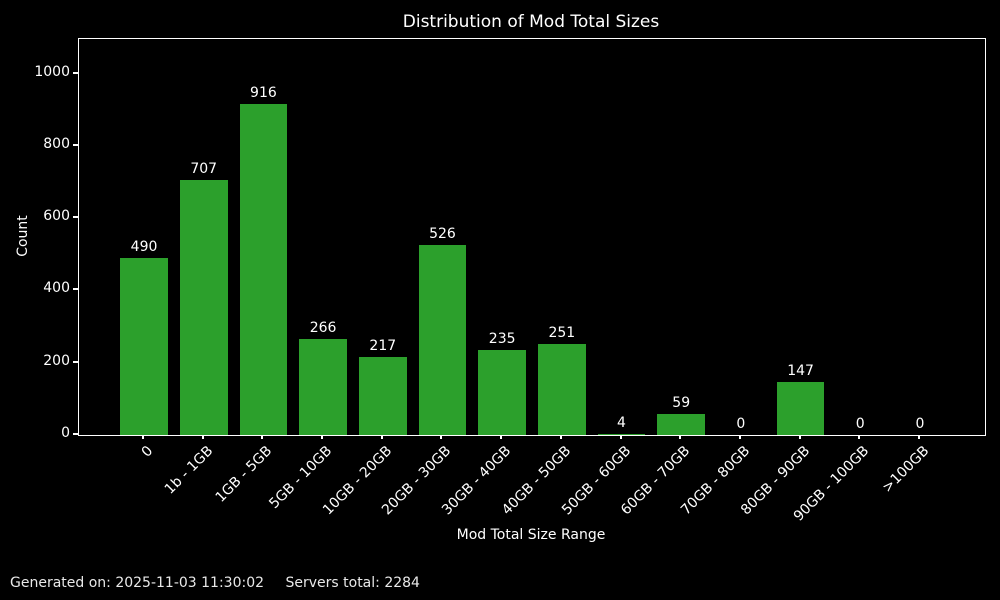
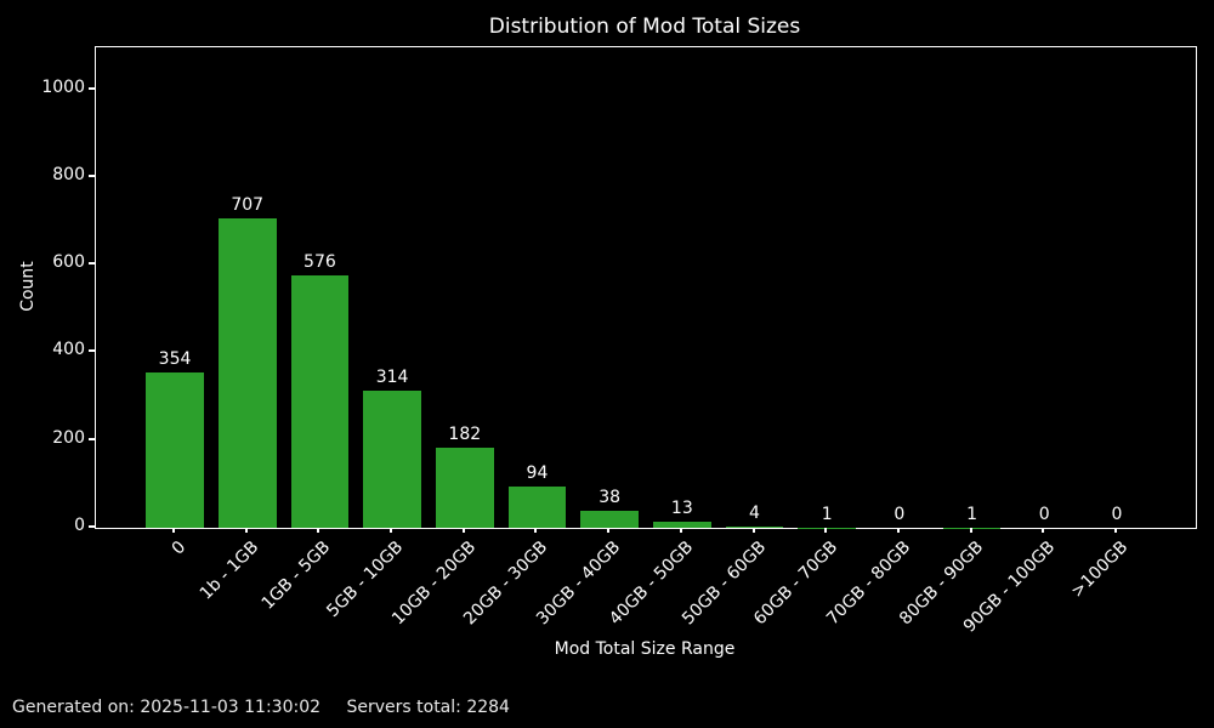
0: 490 -> 354
1GB - 5GB: 916 -> 576
5GB - 10GB: 266 -> 314
10GB - 20GB: 217 -> 182
20GB - 30GB: 526 -> 94
30GB - 40GB: 235 -> 38
40GB - 50GB: 251 -> 13
60GB - 70GB: 59 -> 1
80GB - 90GB: 147 -> 1
